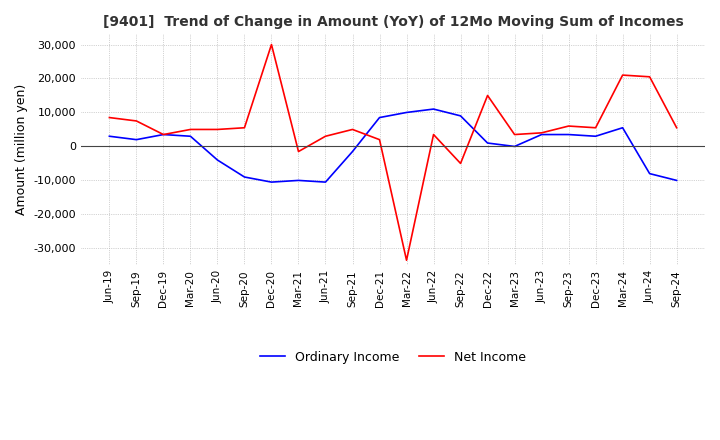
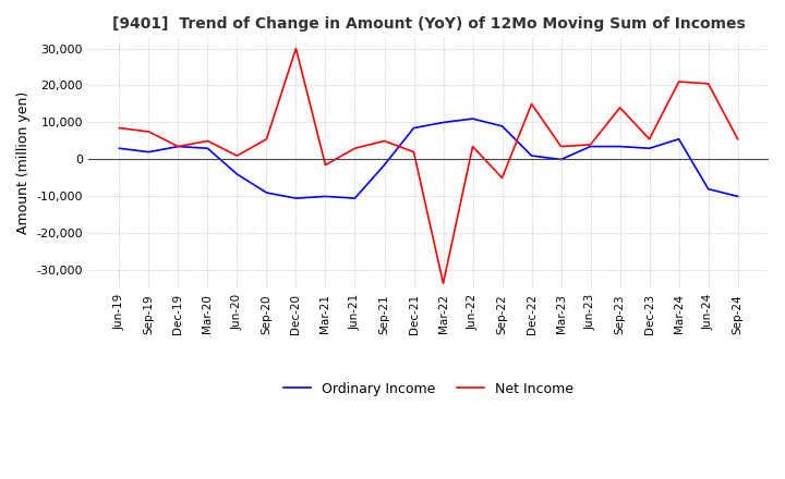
Net Income/Jun-20: 5,000 -> 1,000
Net Income/Sep-23: 6,000 -> 14,000
